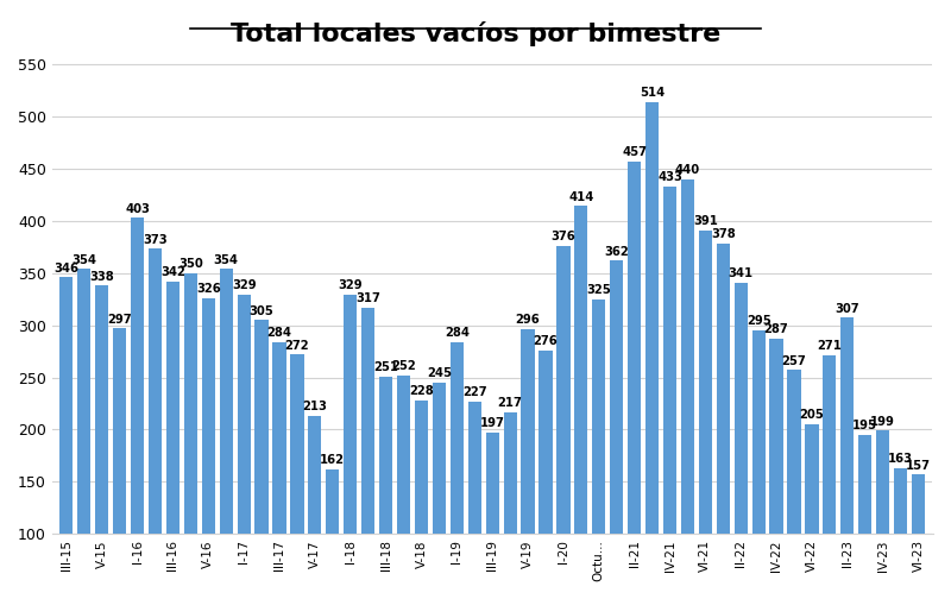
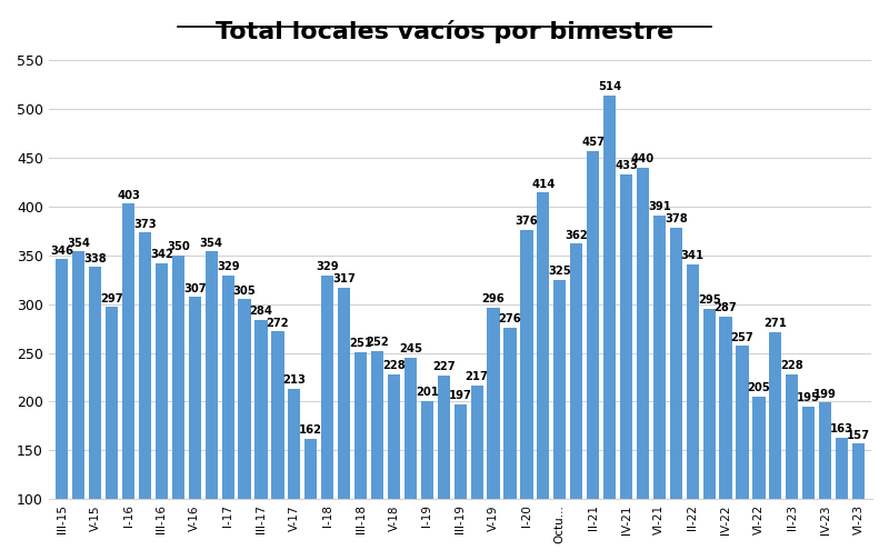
V-16: 326 -> 307
I-19: 284 -> 201
II-23: 307 -> 228
